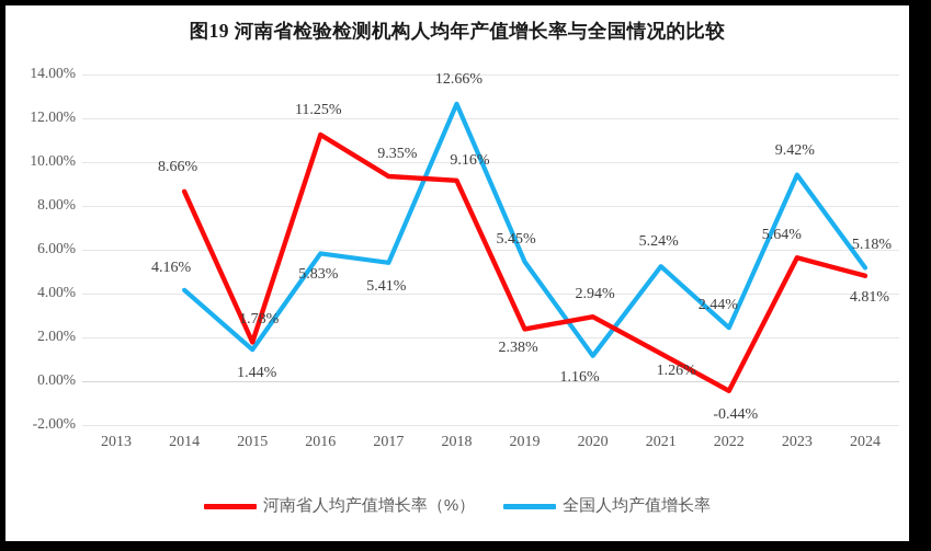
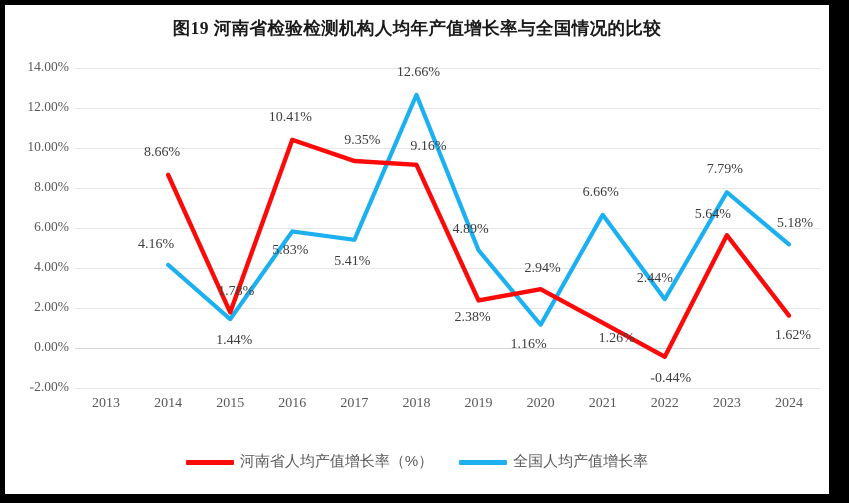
河南省人均产值增长率（%）/2016: 11.25% -> 10.41%
全国人均产值增长率/2019: 5.45% -> 4.89%
全国人均产值增长率/2021: 5.24% -> 6.66%
全国人均产值增长率/2023: 9.42% -> 7.79%
河南省人均产值增长率（%）/2024: 4.81% -> 1.62%
